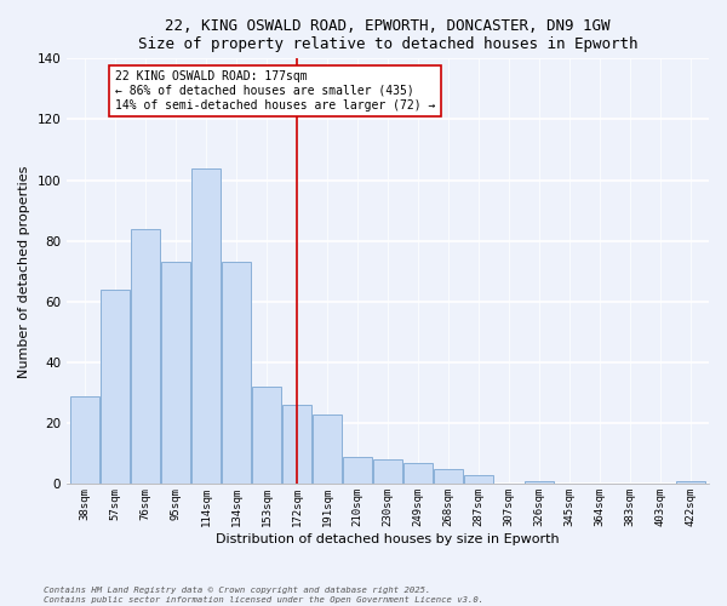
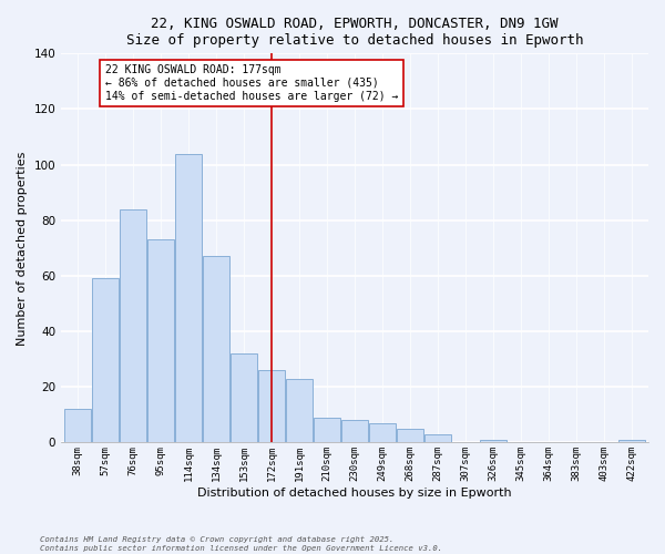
38sqm: 29 -> 12
57sqm: 64 -> 59
134sqm: 73 -> 67
